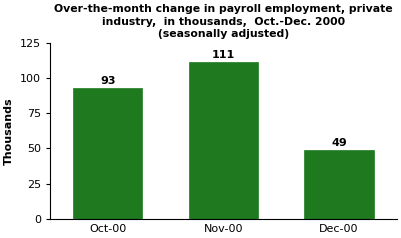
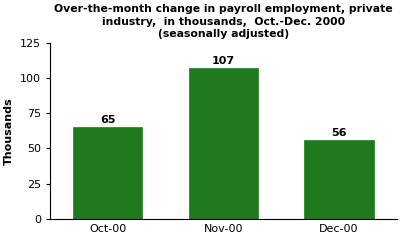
Oct-00: 93 -> 65
Nov-00: 111 -> 107
Dec-00: 49 -> 56
